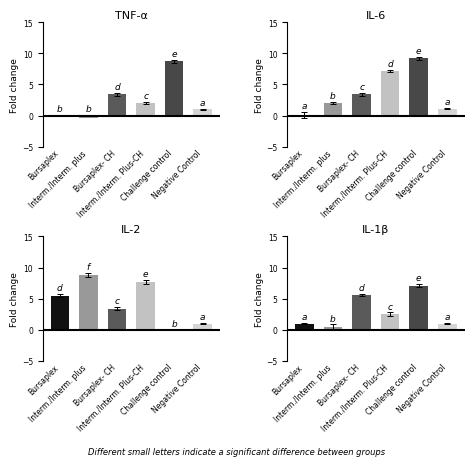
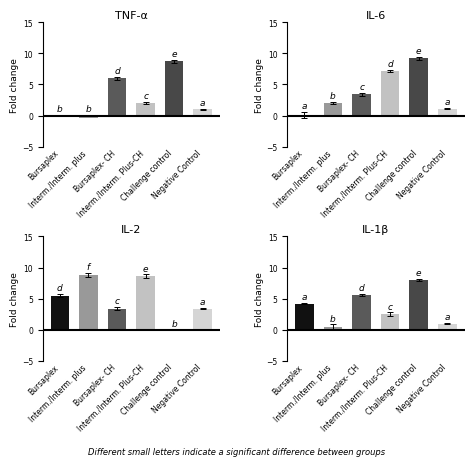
TNF-α/Bursaplex- CH: 3.4 -> 6.0
IL-2/Interm./Interm. Plus-CH: 7.7 -> 8.6
IL-2/Negative Control: 1.0 -> 3.4
IL-1β/Bursaplex: 1.0 -> 4.2
IL-1β/Challenge control: 7.1 -> 8.0
